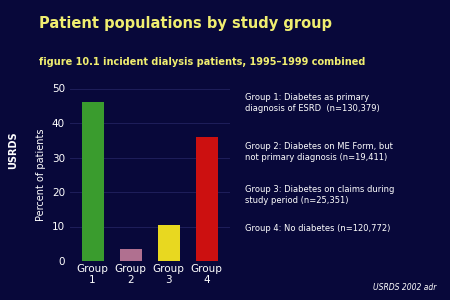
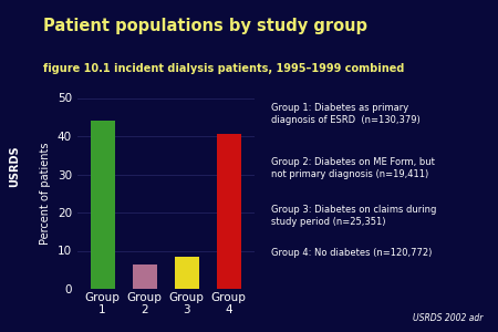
Group 1: 46.0 -> 44.0
Group 2: 3.5 -> 6.5
Group 3: 10.5 -> 8.5
Group 4: 36.0 -> 40.5
